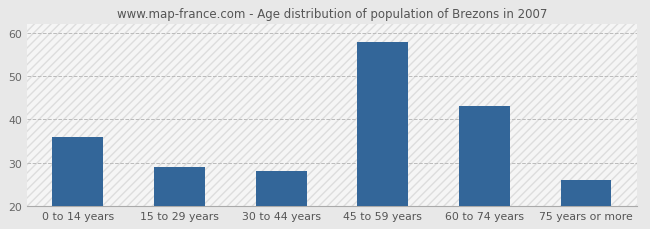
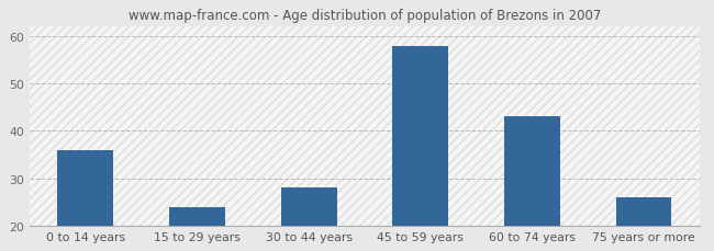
15 to 29 years: 29 -> 24
